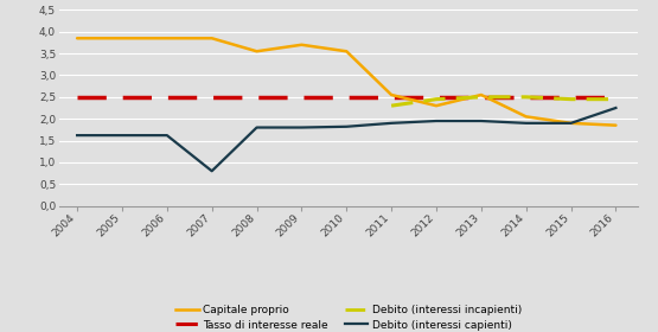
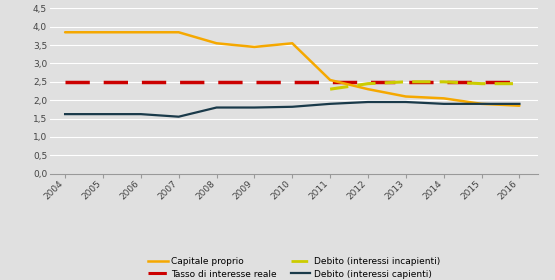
Debito (interessi capienti)/2007: 0,80 -> 1,55
Capitale proprio/2009: 3,70 -> 3,45
Capitale proprio/2013: 2,55 -> 2,10
Debito (interessi capienti)/2016: 2,25 -> 1,90
